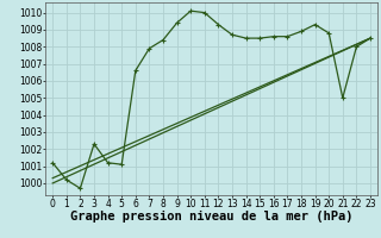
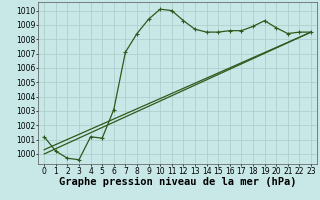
3: 1002.3 -> 999.6
6: 1006.6 -> 1003.1
7: 1007.9 -> 1007.1
21: 1005.0 -> 1008.4
22: 1008.0 -> 1008.5
